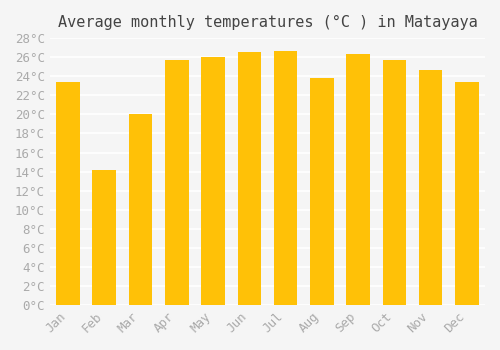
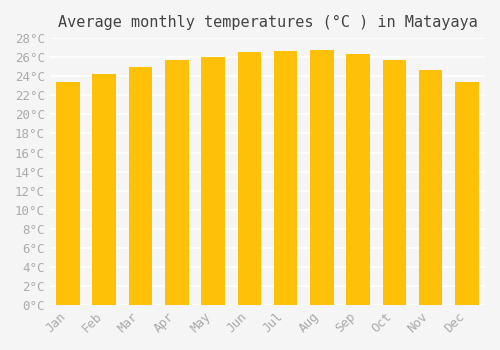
Feb: 14.2°C -> 24.2°C
Mar: 20.0°C -> 25.0°C
Aug: 23.8°C -> 26.8°C
